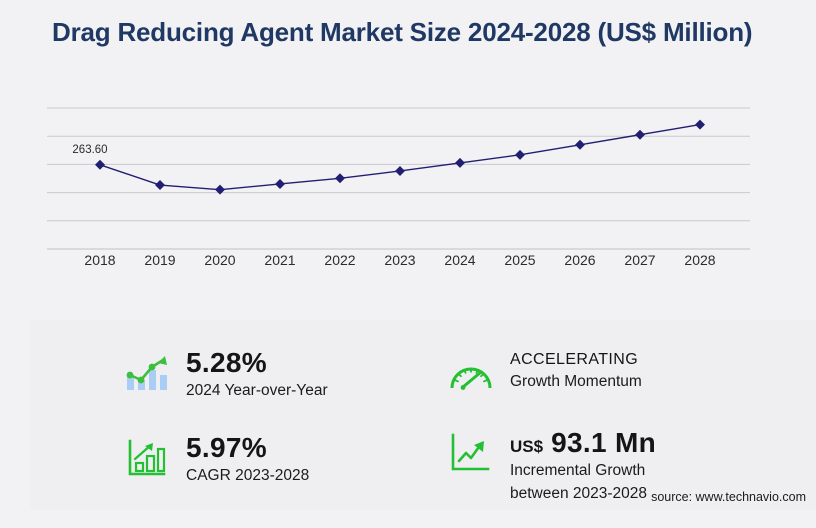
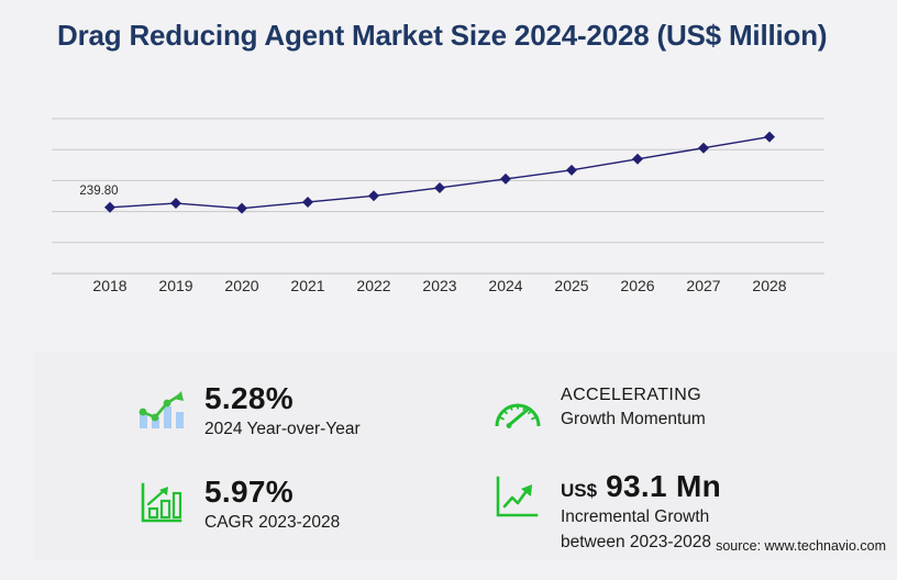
2018: 263.60 -> 239.80
